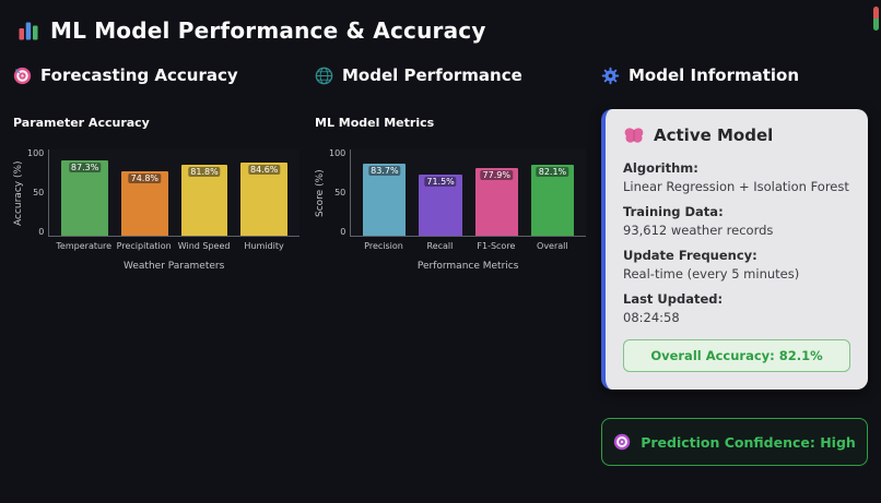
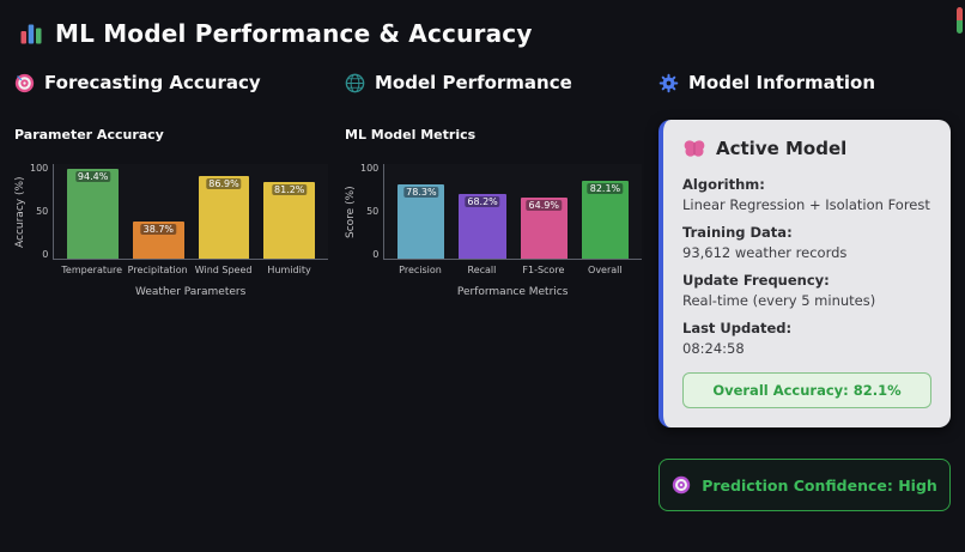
Parameter Accuracy/Temperature: 87.3% -> 94.4%
Parameter Accuracy/Precipitation: 74.8% -> 38.7%
Parameter Accuracy/Wind Speed: 81.8% -> 86.9%
Parameter Accuracy/Humidity: 84.6% -> 81.2%
ML Model Metrics/Precision: 83.7% -> 78.3%
ML Model Metrics/Recall: 71.5% -> 68.2%
ML Model Metrics/F1-Score: 77.9% -> 64.9%
